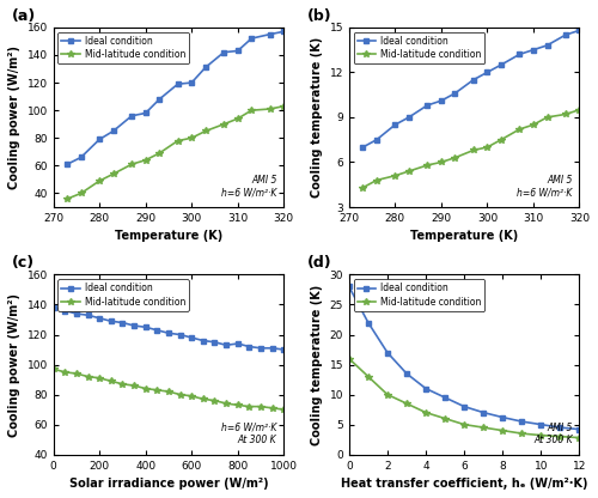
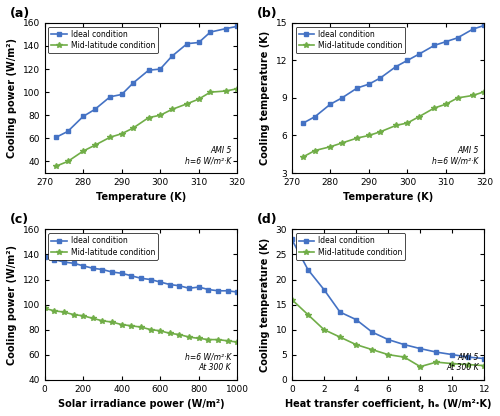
Ideal condition/2: 17.0 -> 18.0
Ideal condition/4: 11.0 -> 12.0
Mid-latitude condition/8: 4.0 -> 2.6
